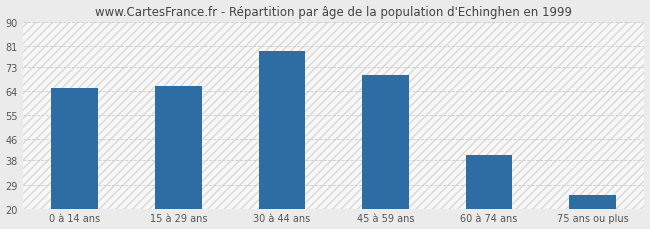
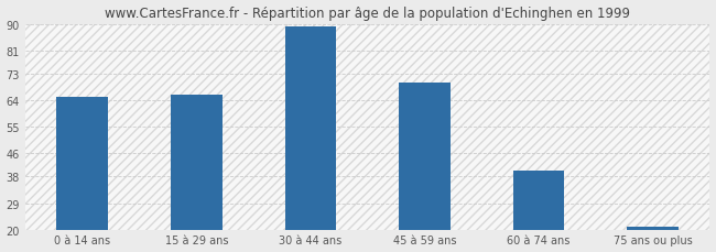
30 à 44 ans: 79 -> 89
75 ans ou plus: 25 -> 21
